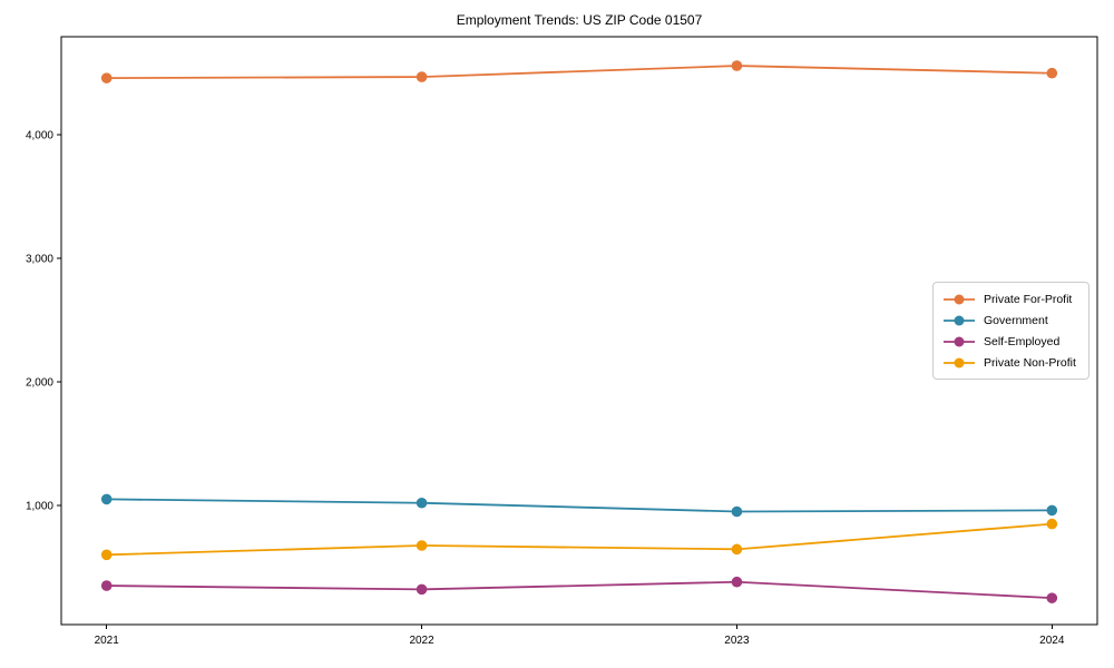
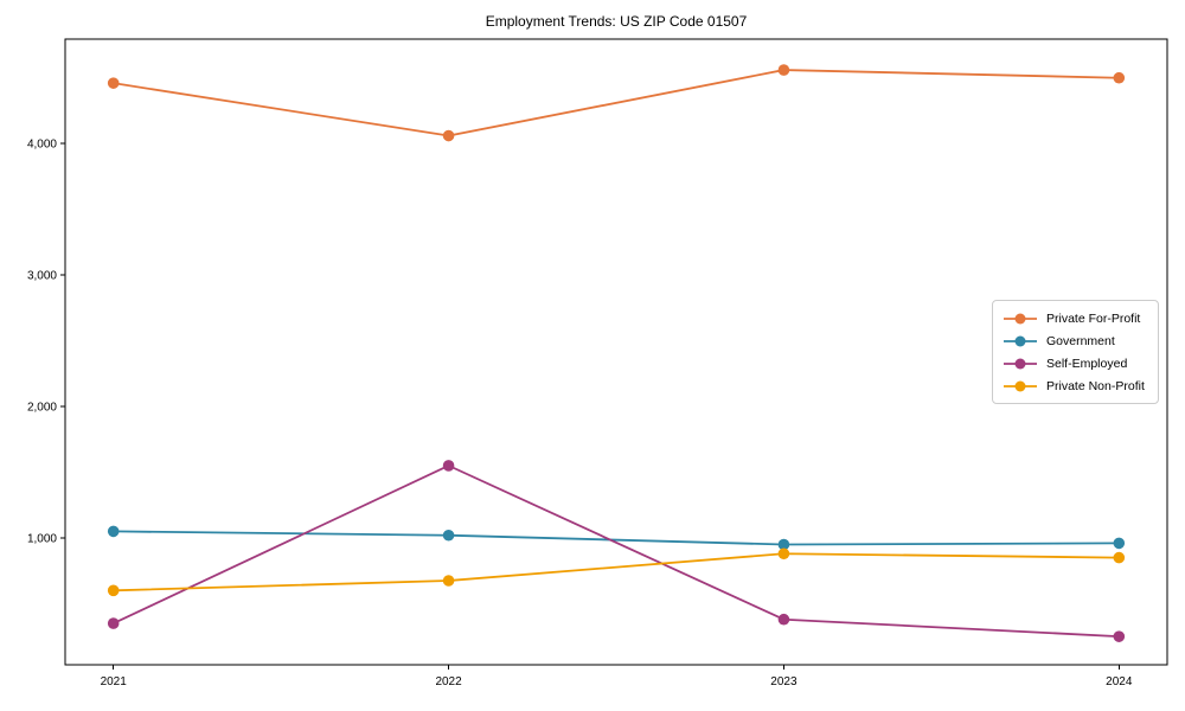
Private For-Profit/2022: 4470 -> 4060
Self-Employed/2022: 320 -> 1550
Private Non-Profit/2023: 640 -> 880
